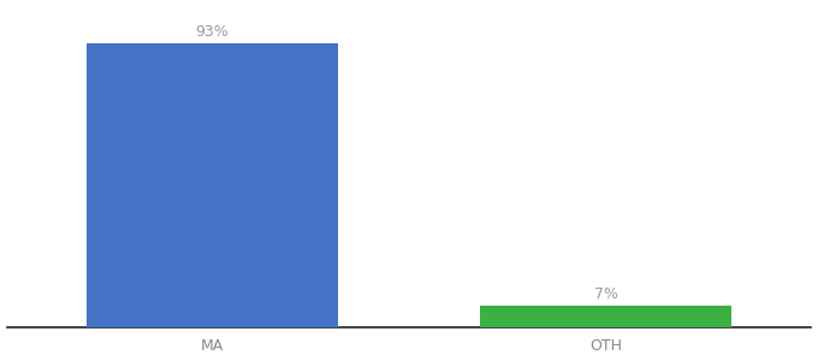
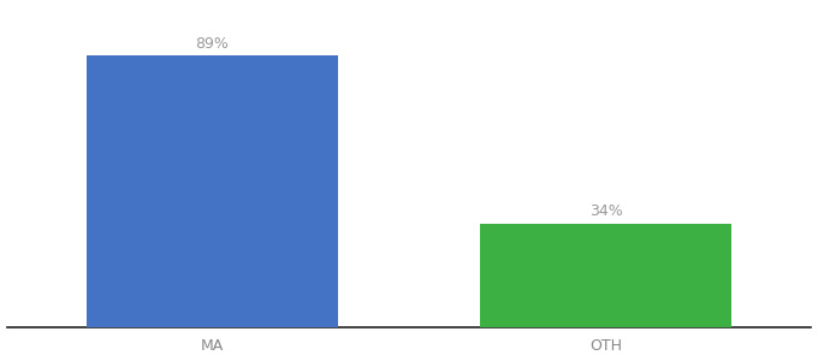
MA: 93% -> 89%
OTH: 7% -> 34%
